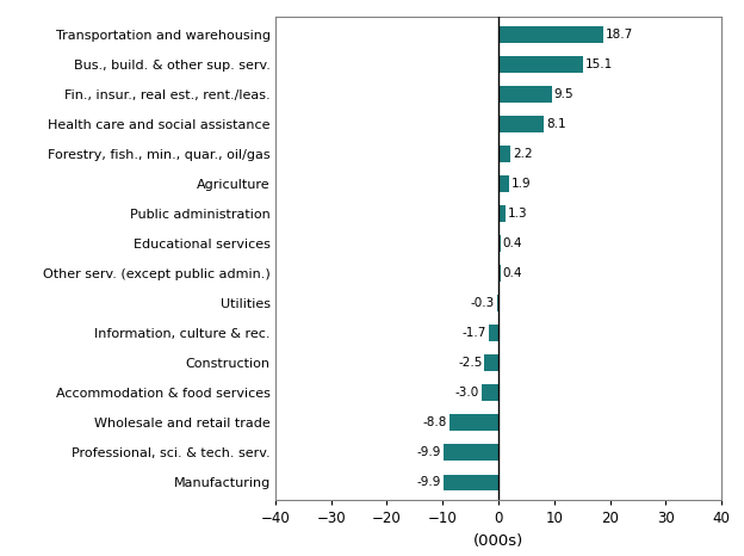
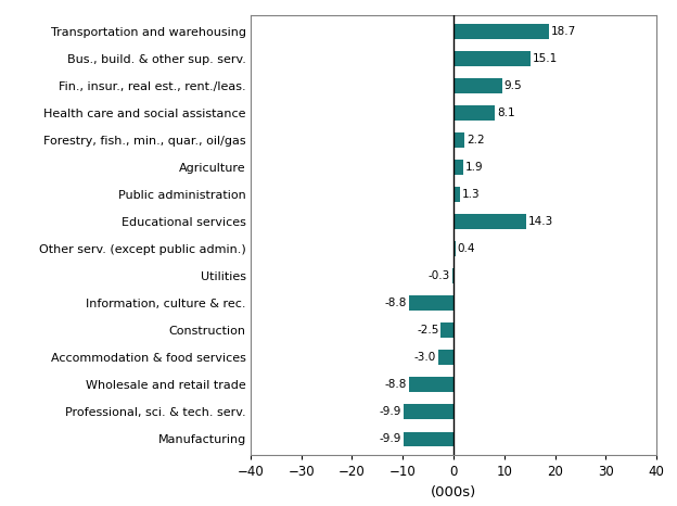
Educational services: 0.4 -> 14.3
Information, culture & rec.: -1.7 -> -8.8
